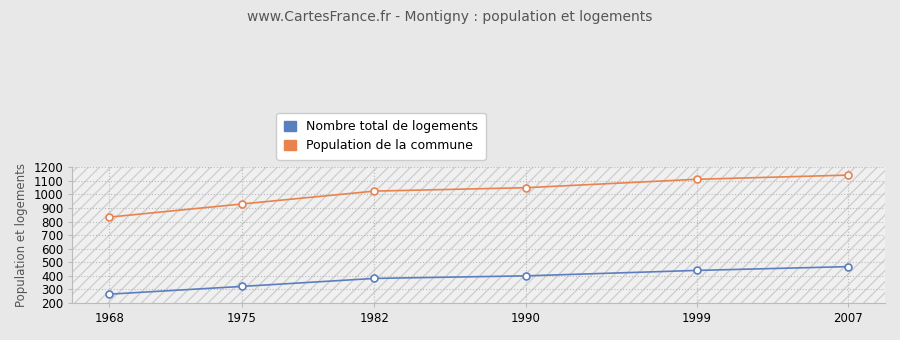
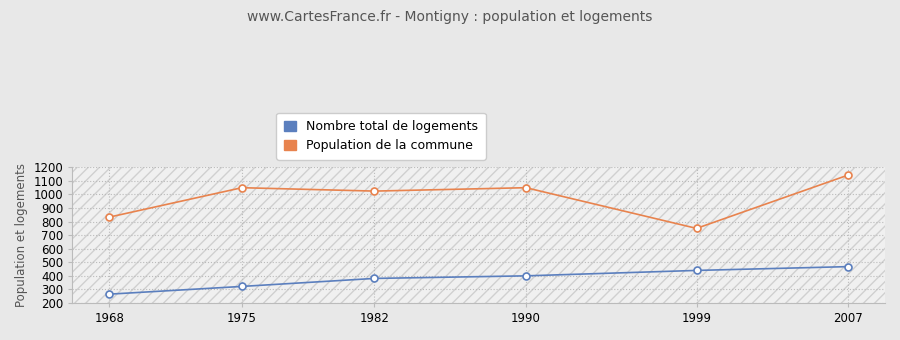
Population de la commune/1975: 930 -> 1050
Population de la commune/1999: 1110 -> 750
